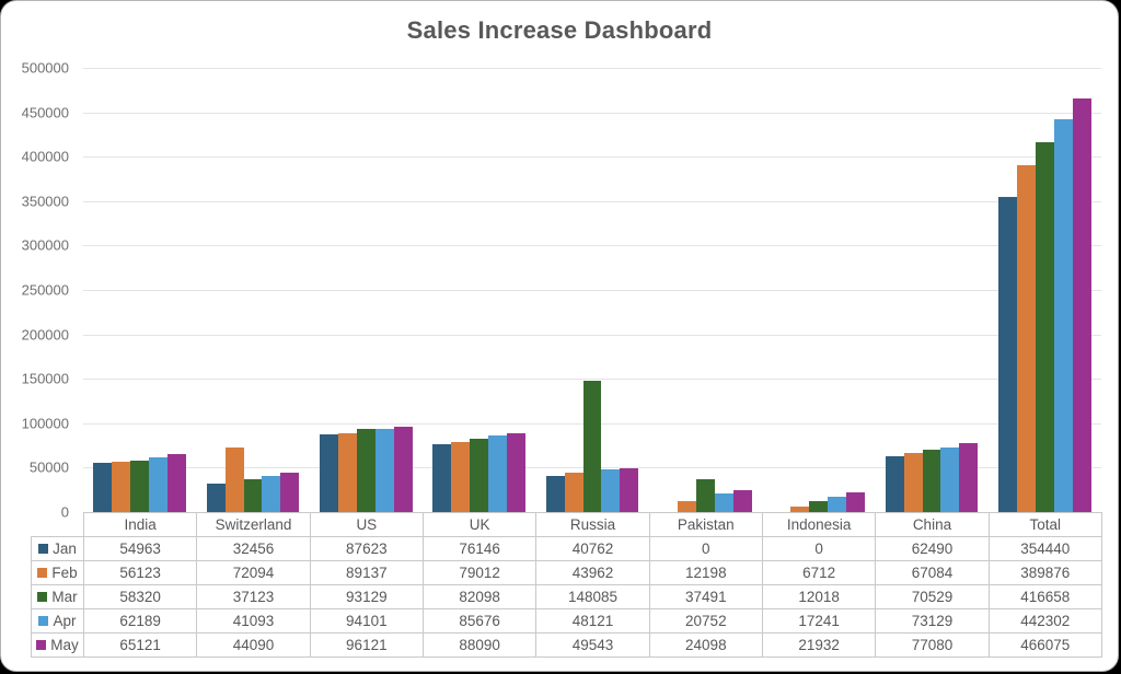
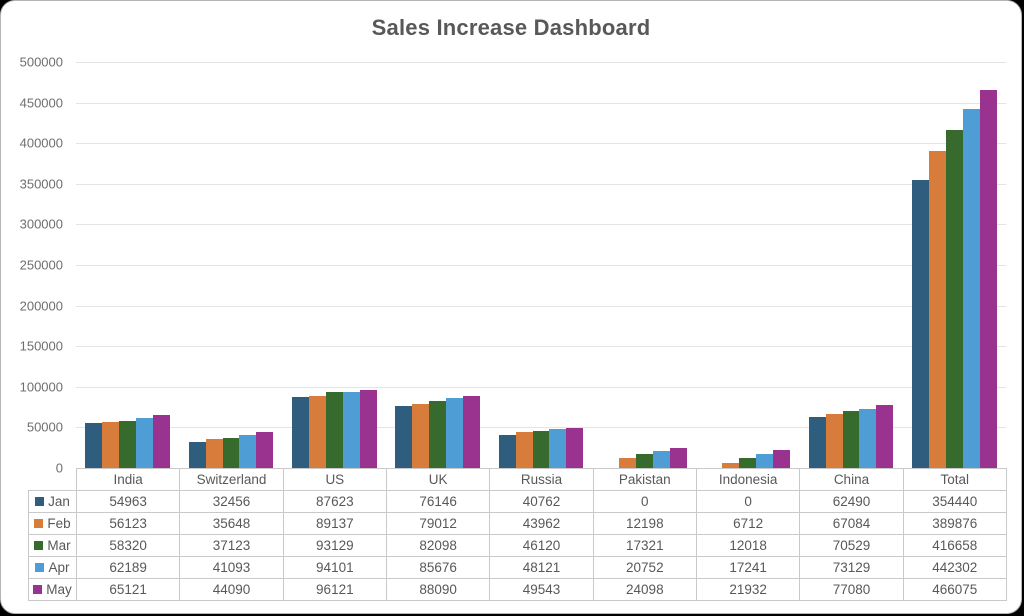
Feb/Switzerland: 72094 -> 35648
Mar/Russia: 148085 -> 46120
Mar/Pakistan: 37491 -> 17321
